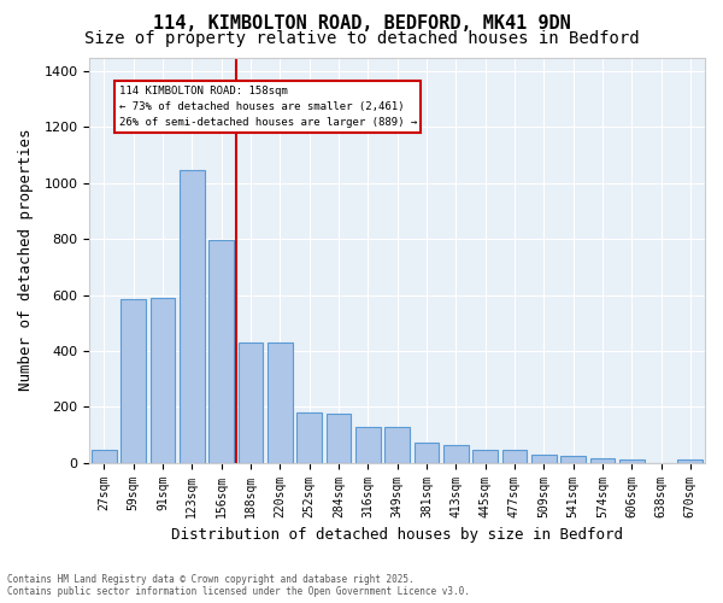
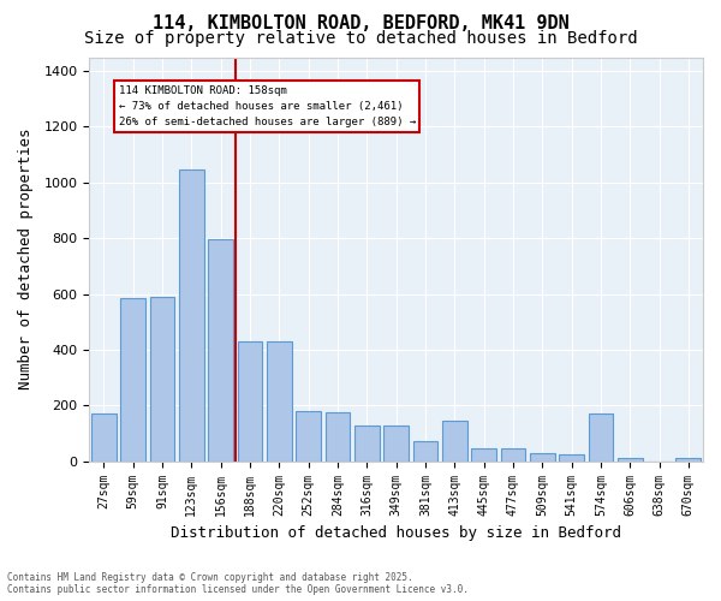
27sqm: 45 -> 170
413sqm: 65 -> 145
574sqm: 15 -> 170
